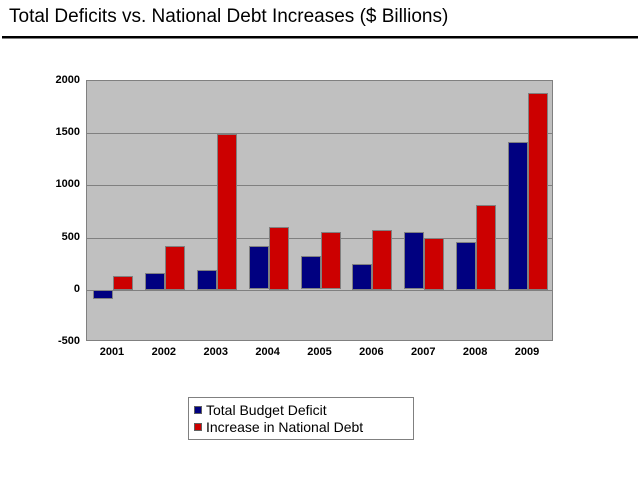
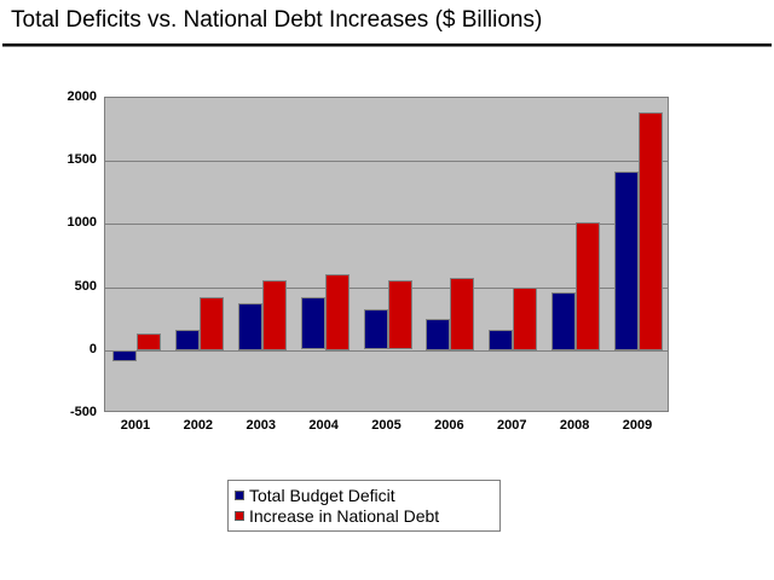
Total Budget Deficit/2003: 190 -> 380
Increase in National Debt/2003: 1490 -> 560
Total Budget Deficit/2007: 550 -> 160
Increase in National Debt/2008: 810 -> 1020
